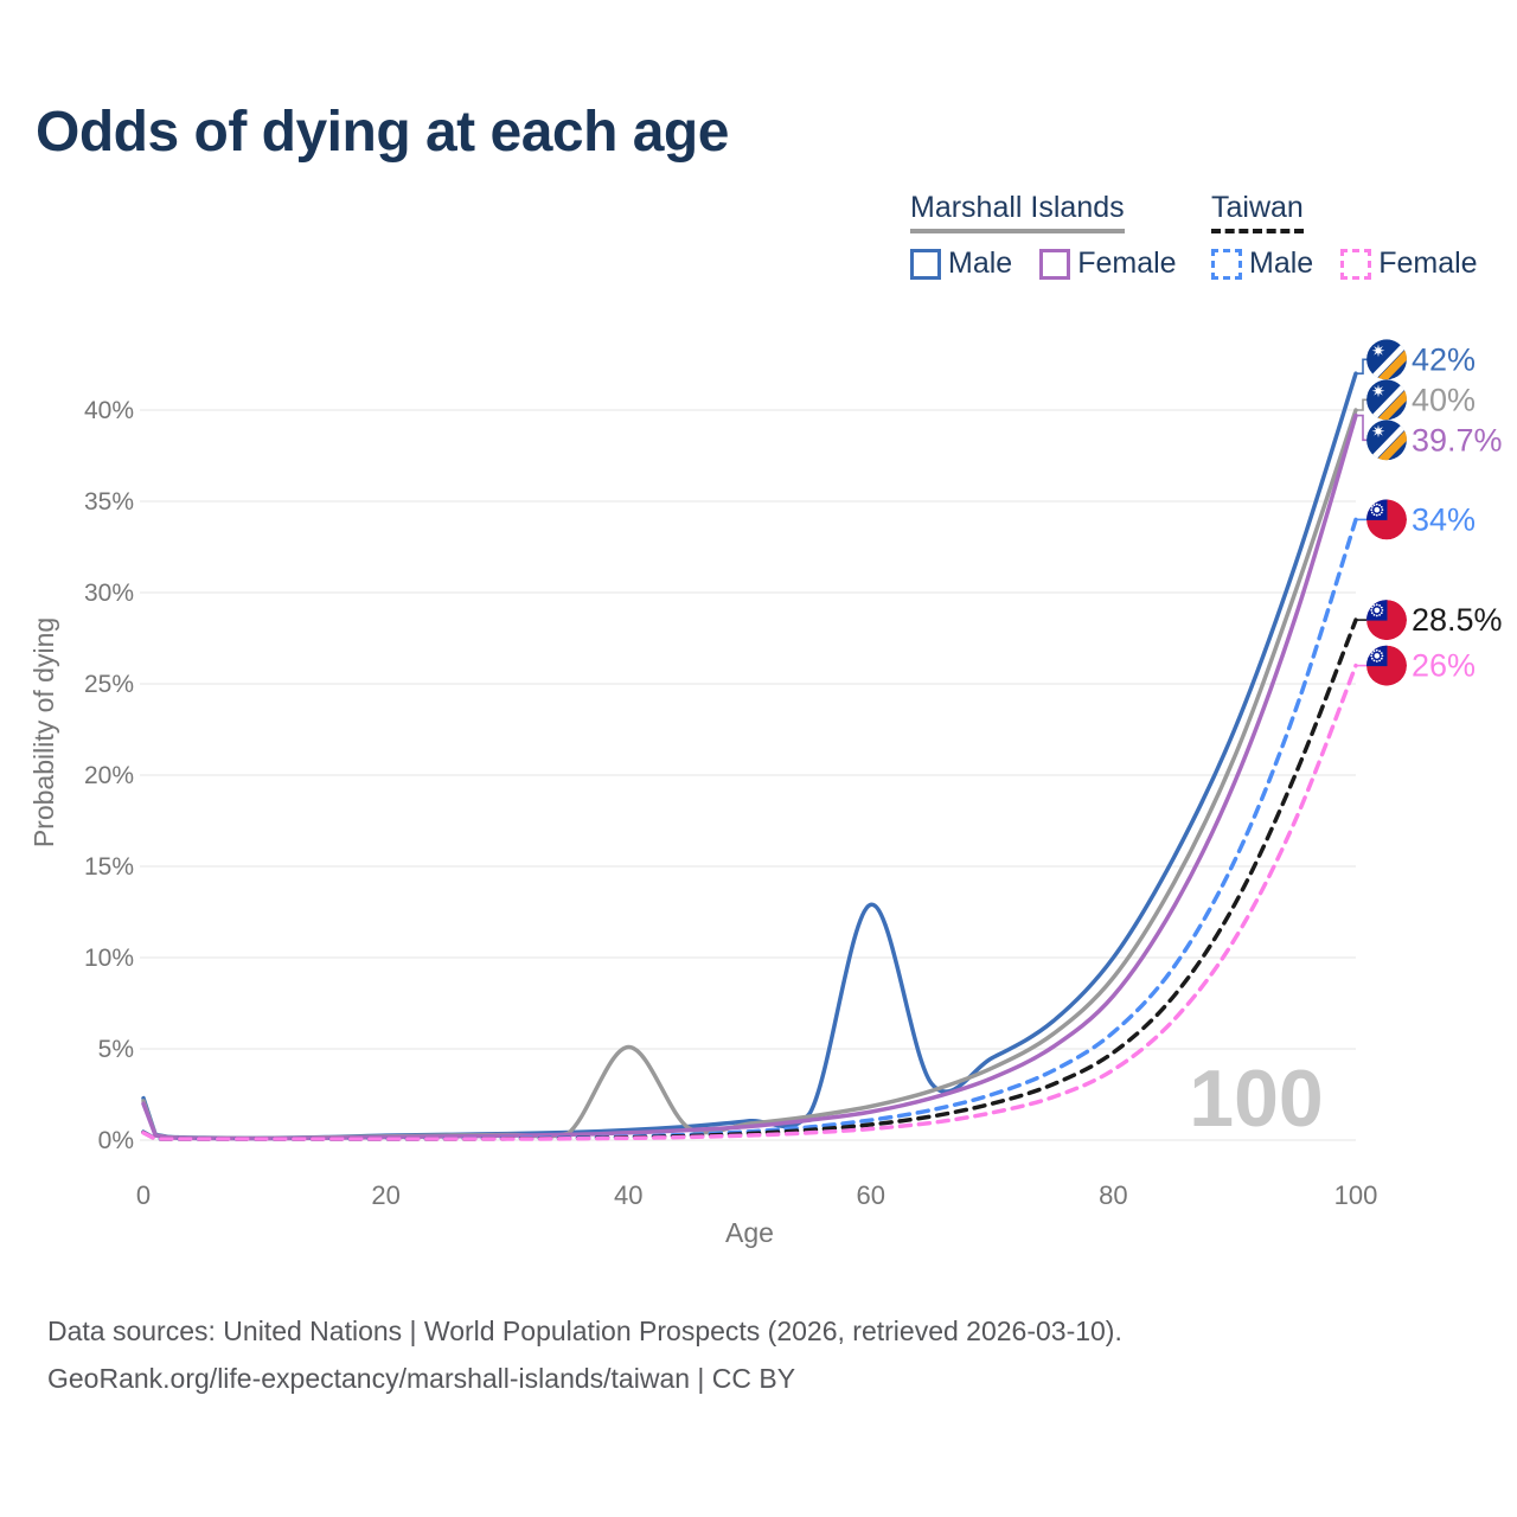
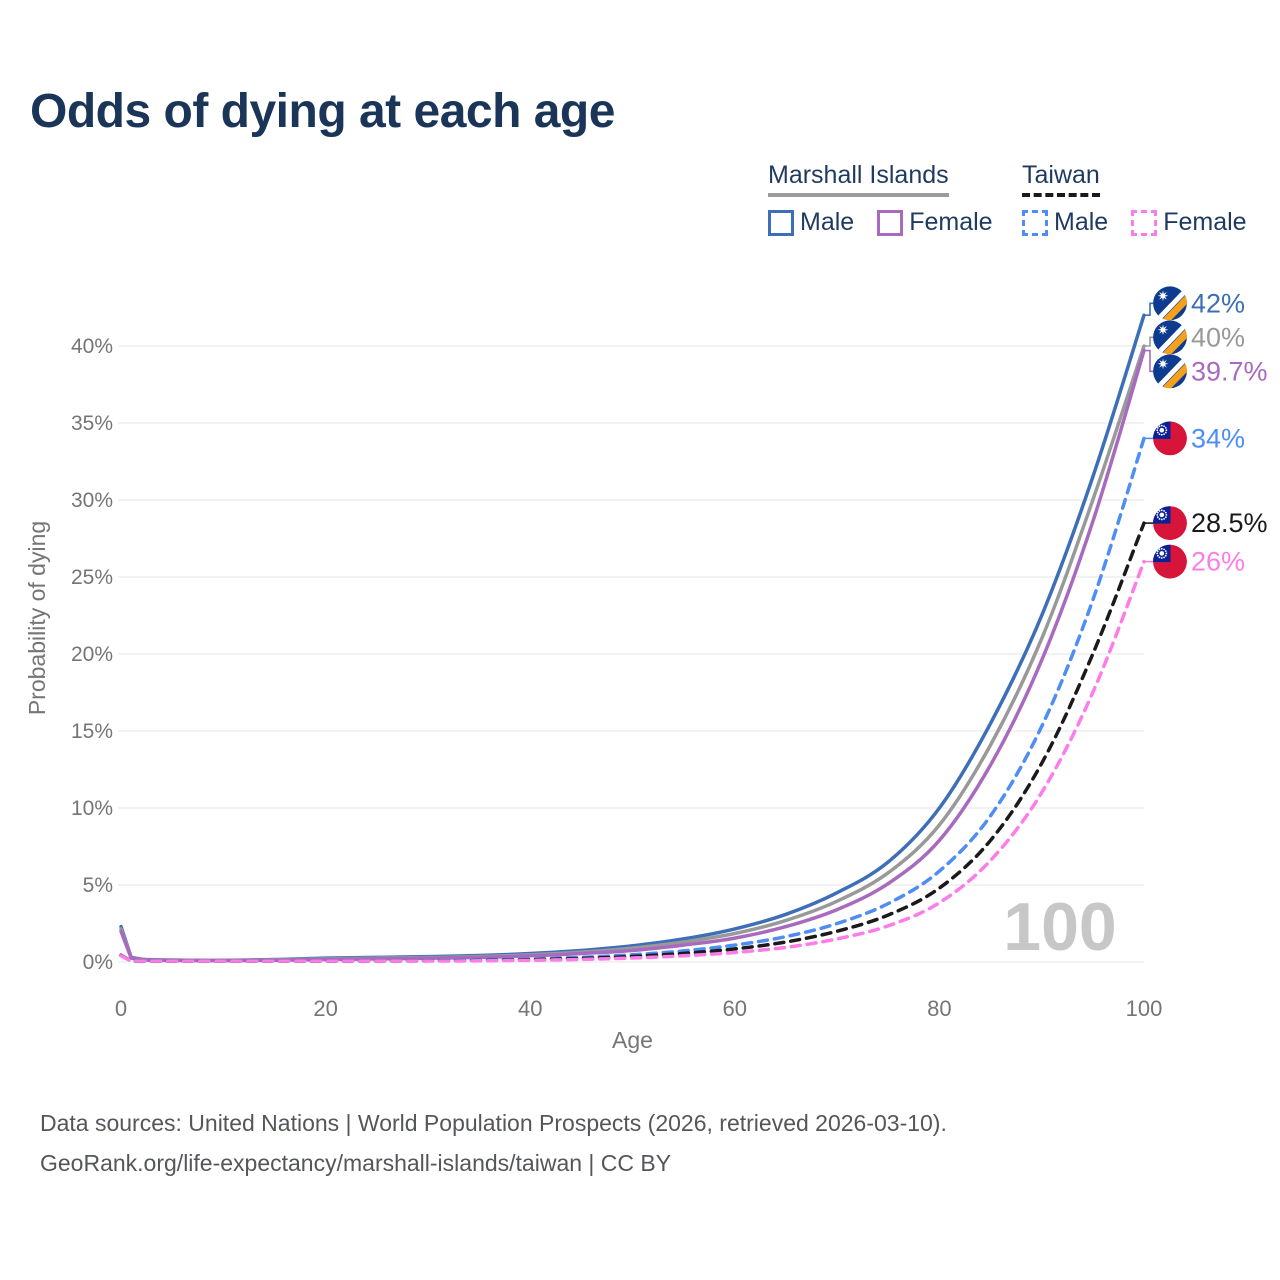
Marshall Islands/40: 5.1% -> 0.5%
Marshall Islands Male/60: 12.9% -> 2.1%
